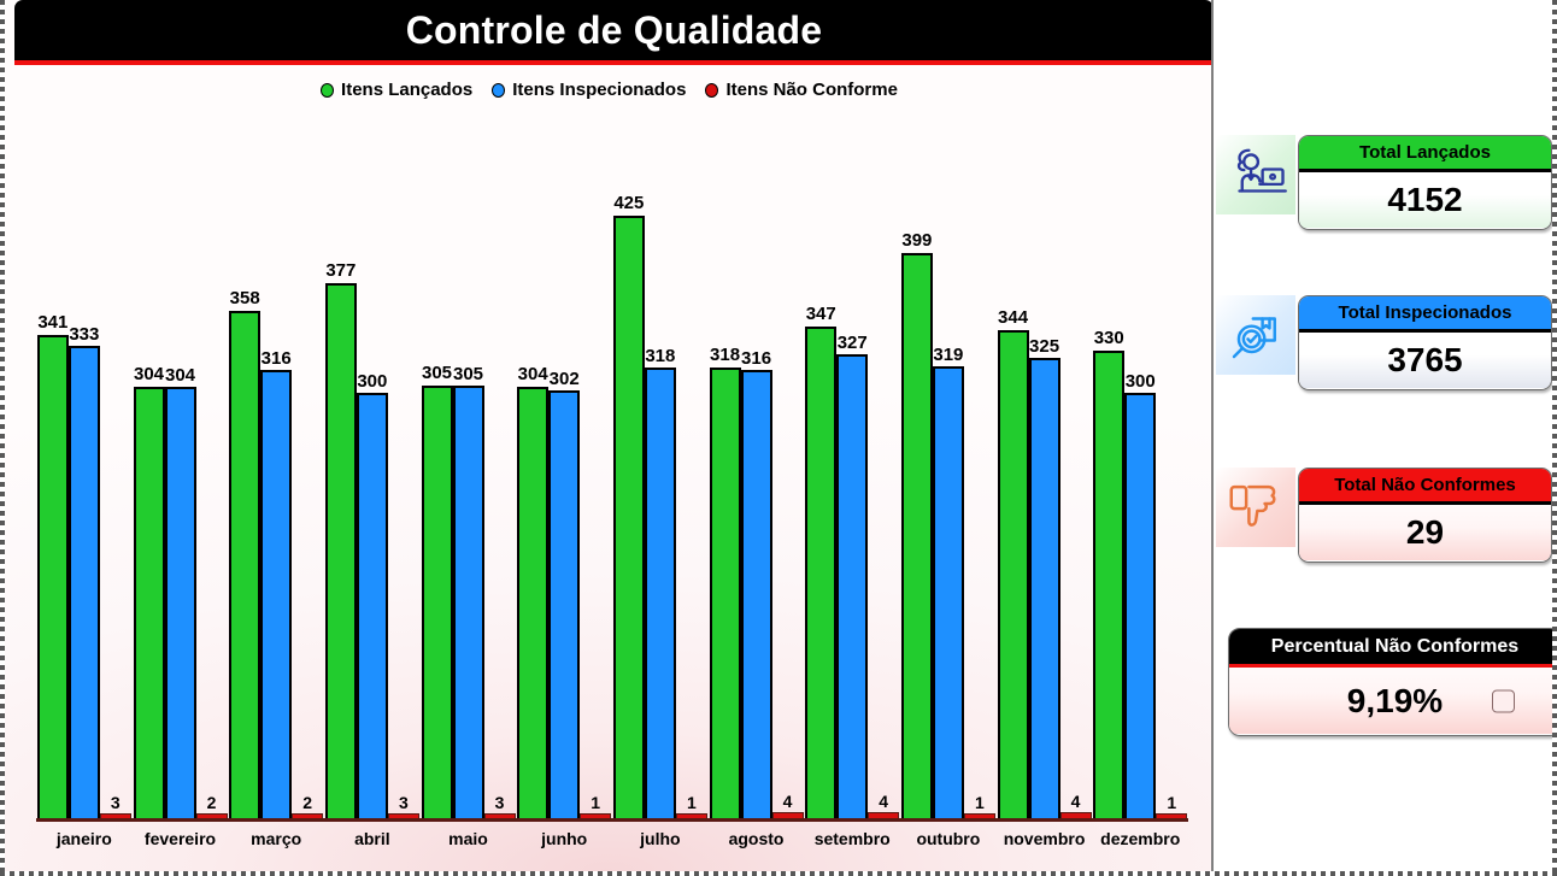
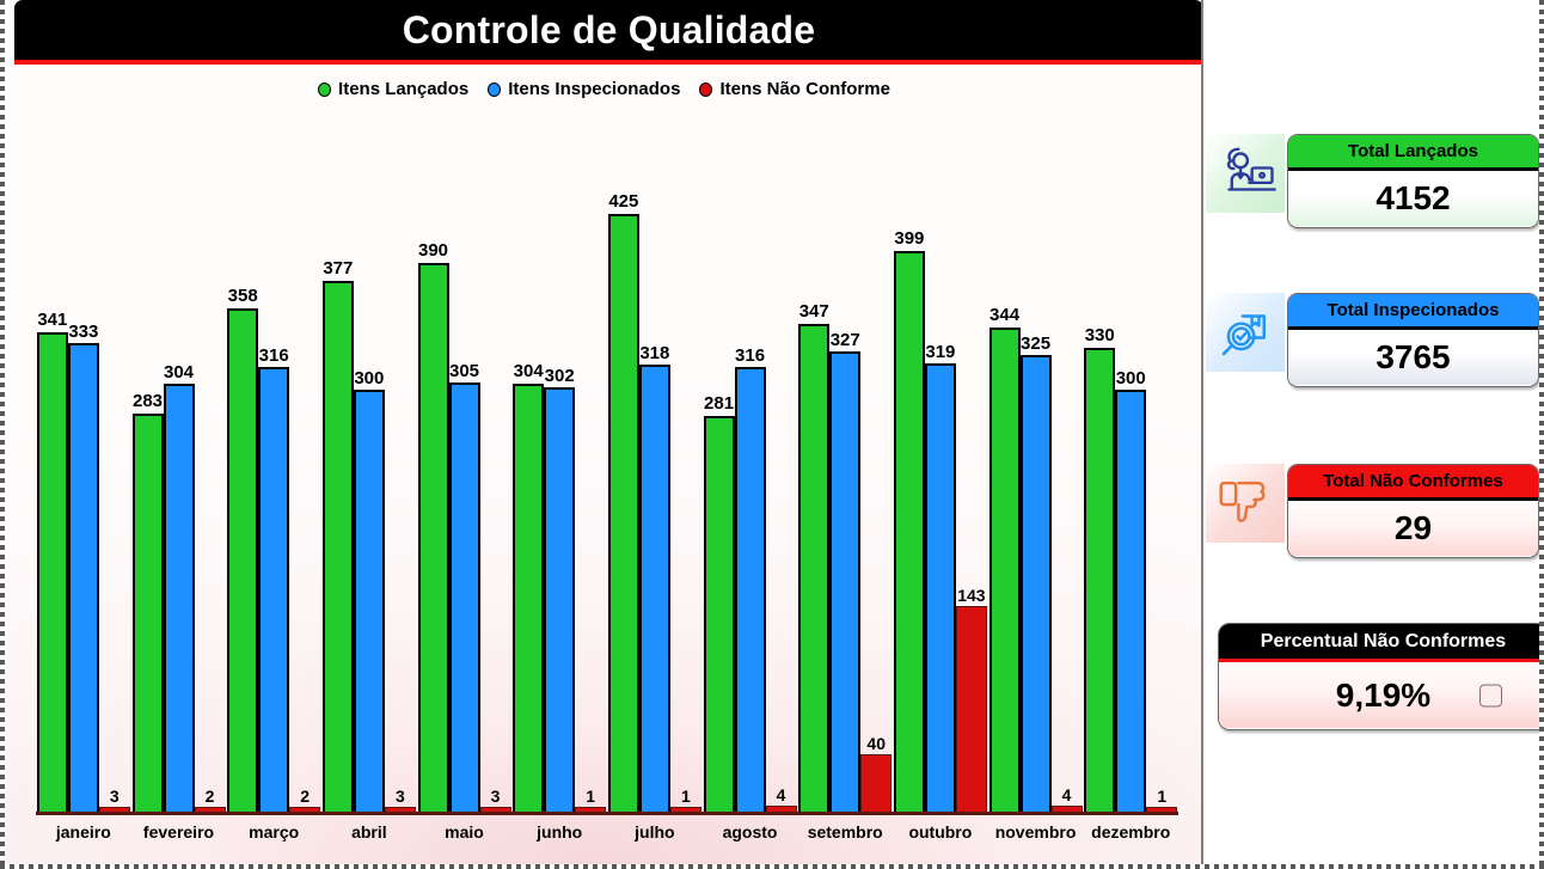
Itens Lançados/fevereiro: 304 -> 283
Itens Lançados/maio: 305 -> 390
Itens Lançados/agosto: 318 -> 281
Itens Não Conforme/setembro: 4 -> 40
Itens Não Conforme/outubro: 1 -> 143
